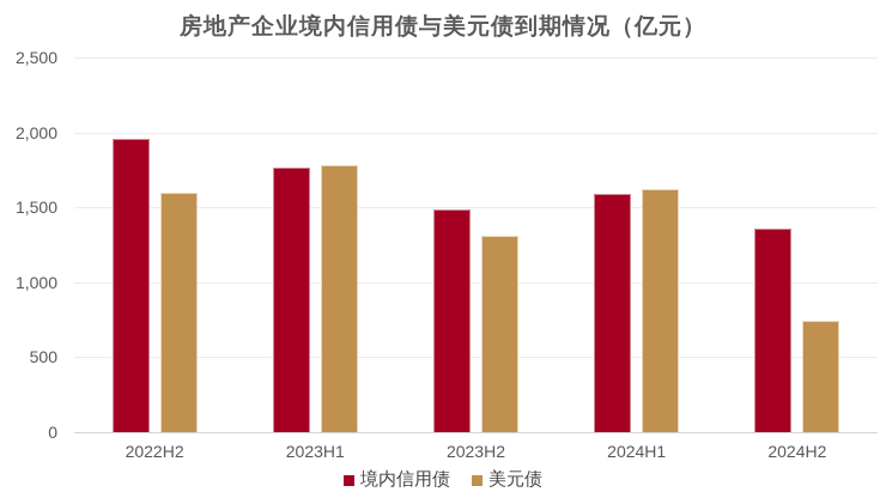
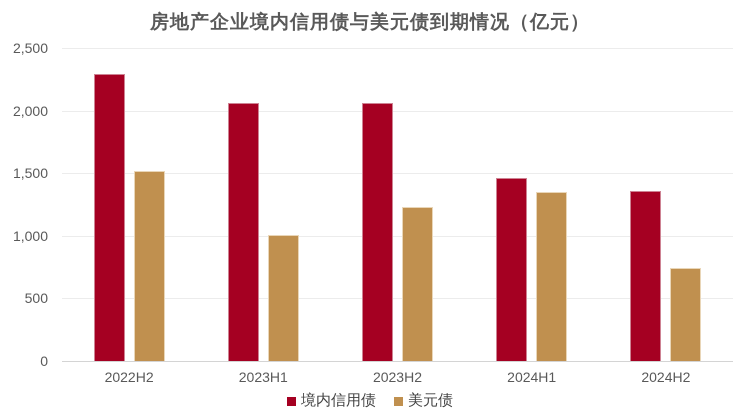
境内信用债/2022H2: 1960 -> 2290
美元债/2022H2: 1600 -> 1520
境内信用债/2023H1: 1760 -> 2060
美元债/2023H1: 1780 -> 1010
境内信用债/2023H2: 1480 -> 2060
美元债/2023H2: 1310 -> 1230
境内信用债/2024H1: 1590 -> 1460
美元债/2024H1: 1620 -> 1350
